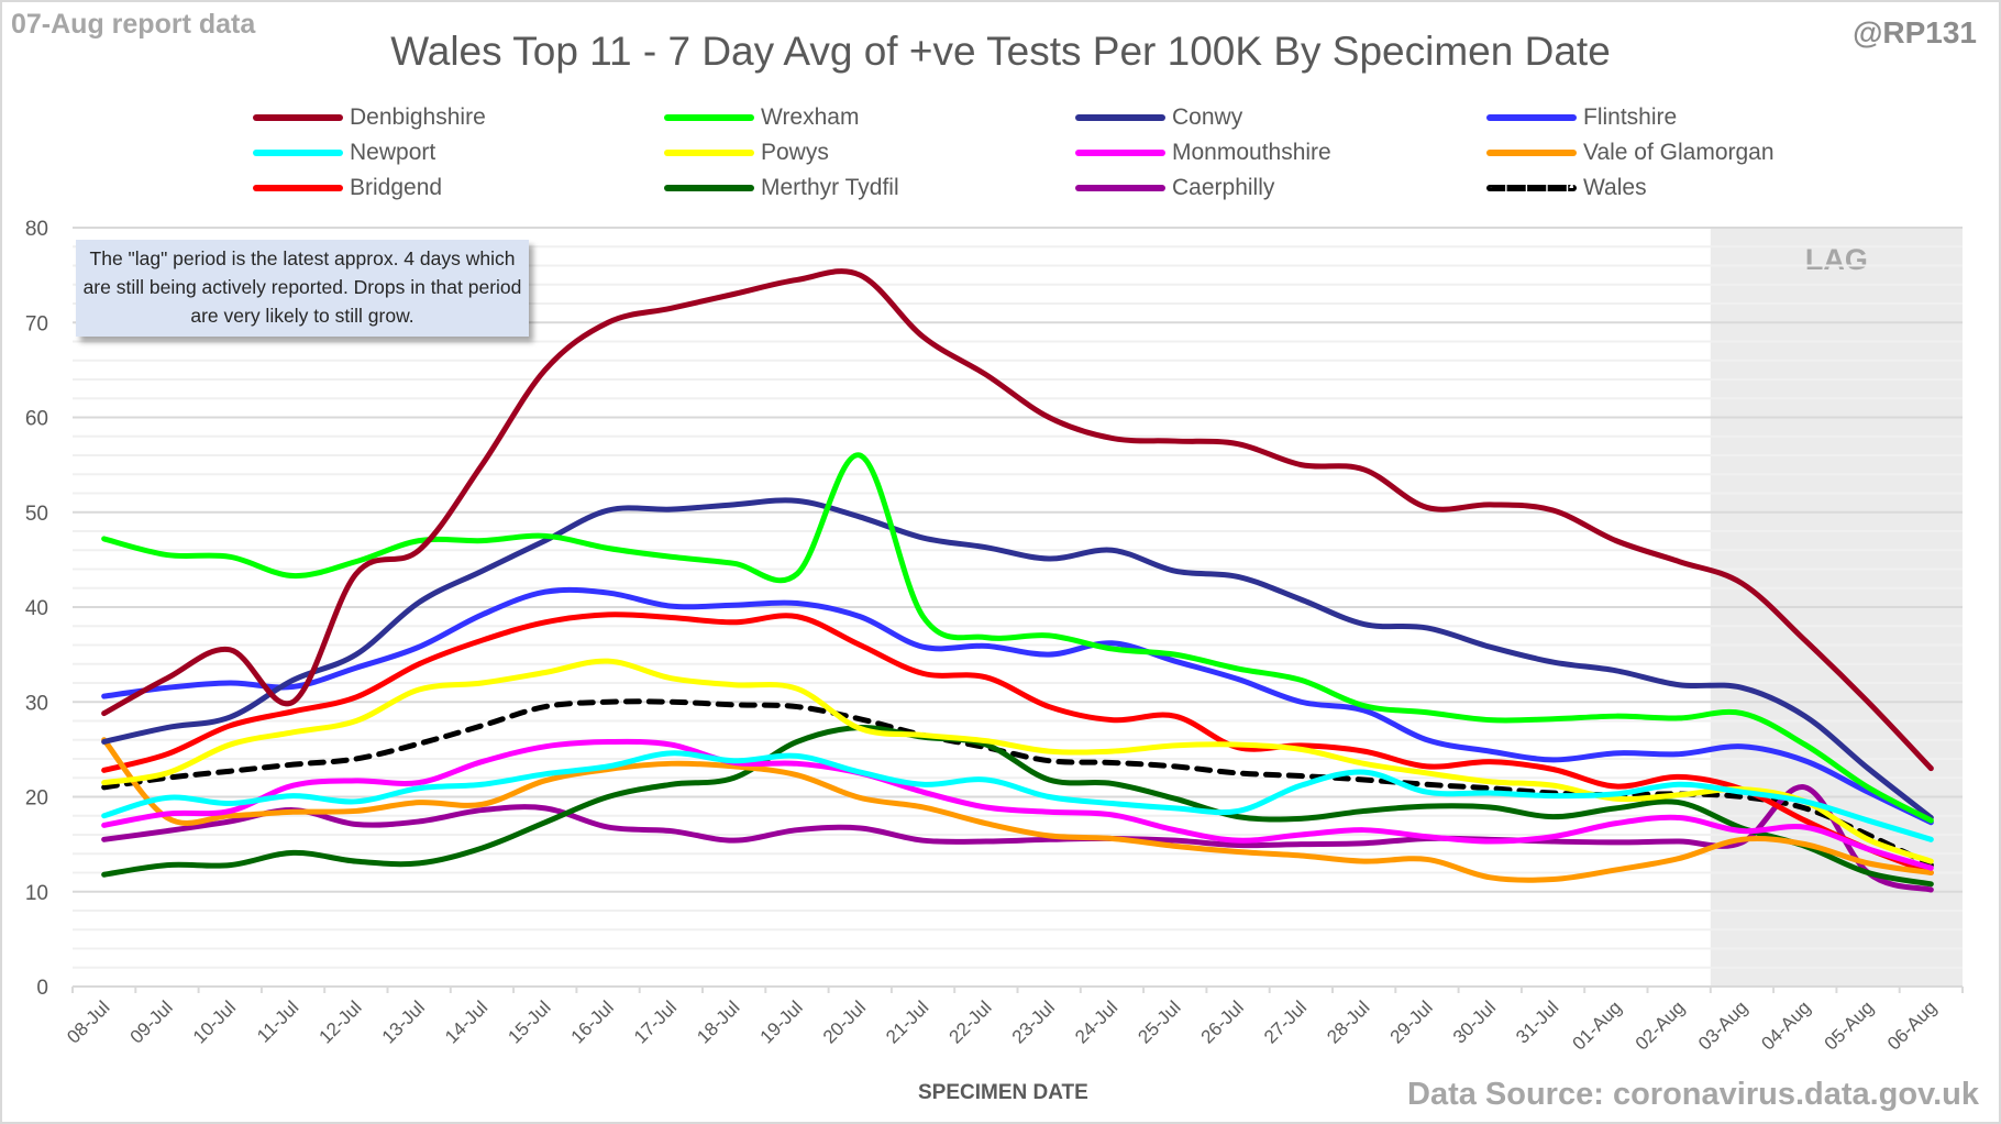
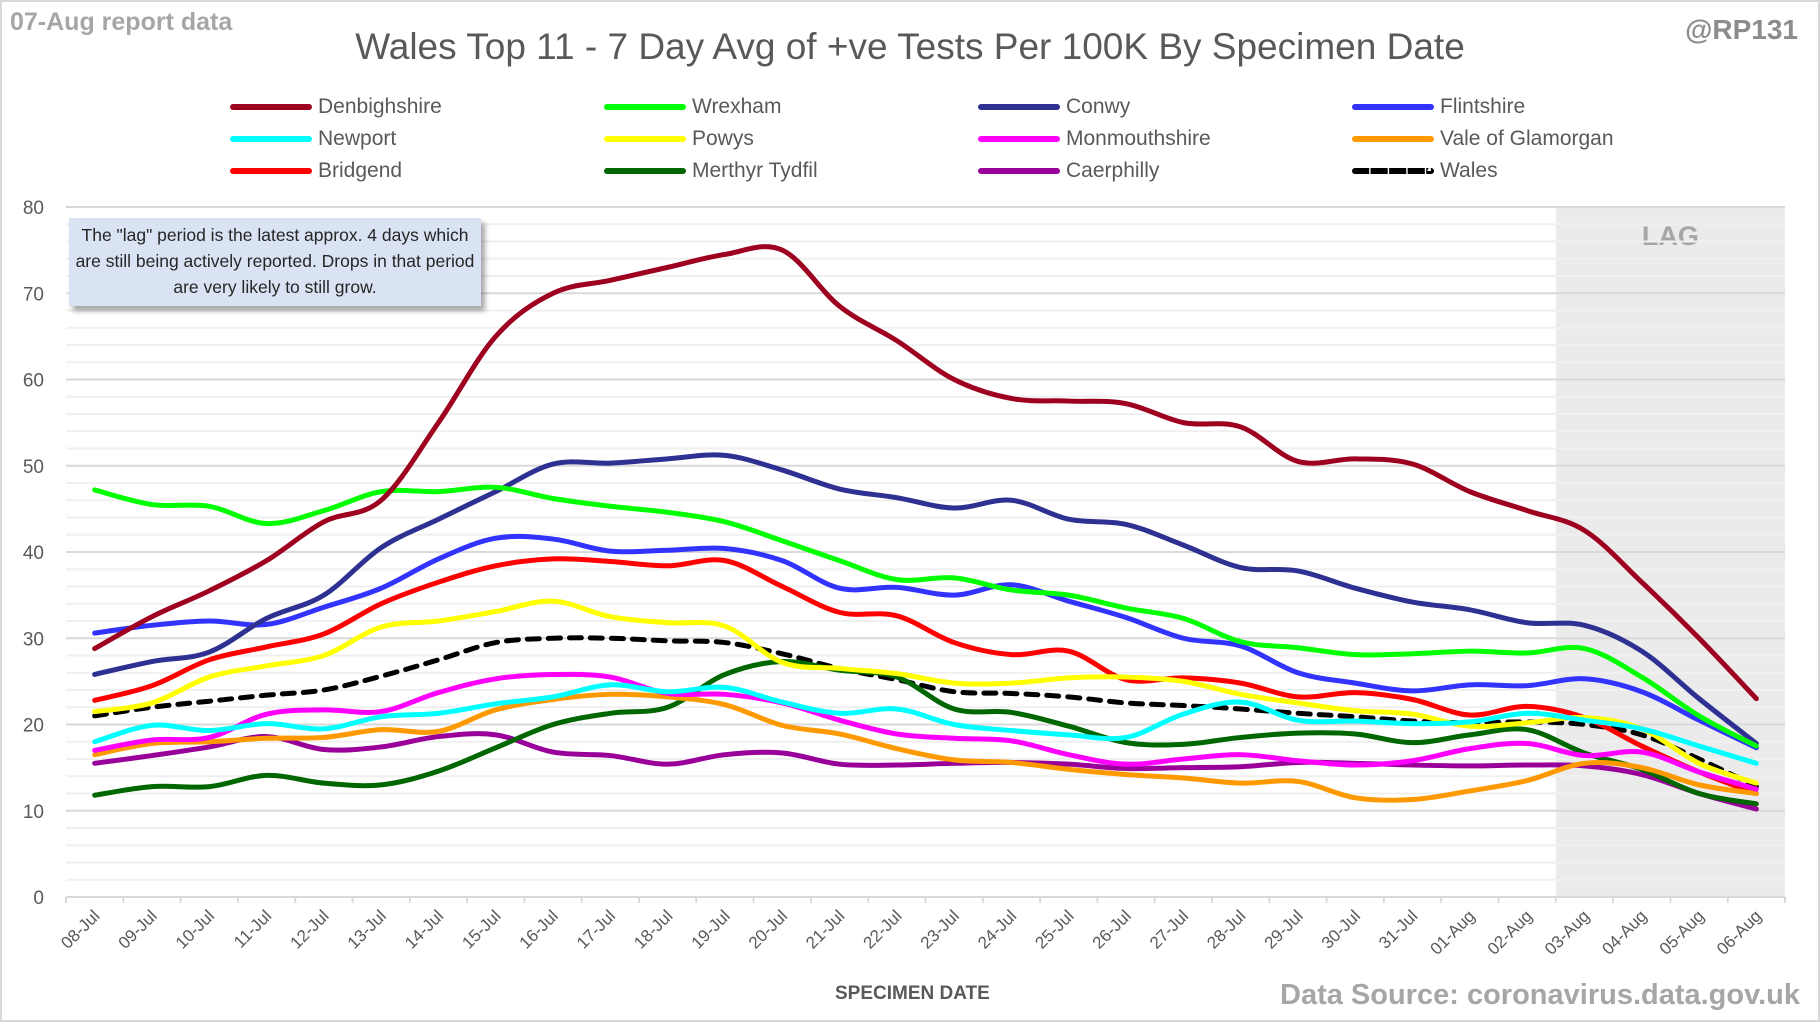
Vale of Glamorgan/08-Jul: 26 -> 16
Denbighshire/11-Jul: 30 -> 39
Wrexham/20-Jul: 56 -> 41
Caerphilly/04-Aug: 21 -> 14
